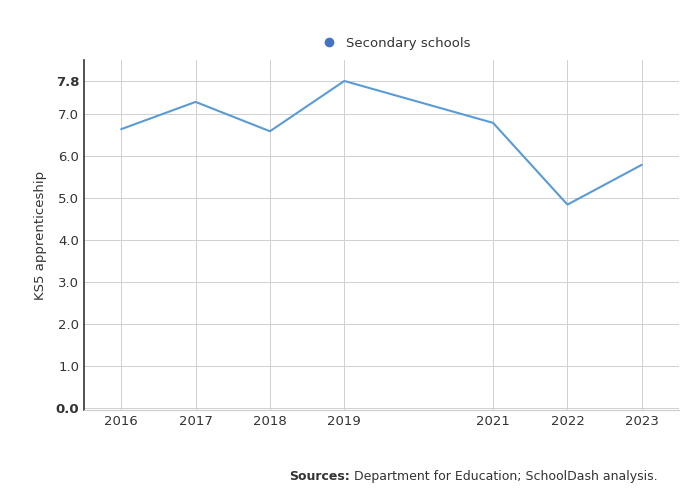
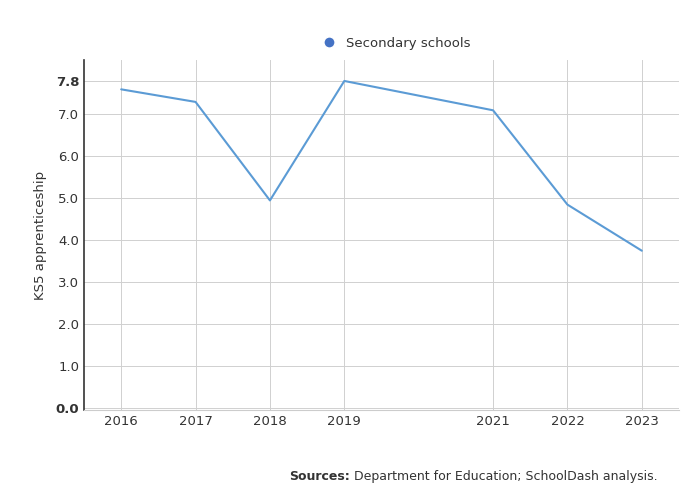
2016: 6.65 -> 7.60
2018: 6.60 -> 4.95
2021: 6.80 -> 7.10
2023: 5.80 -> 3.75
